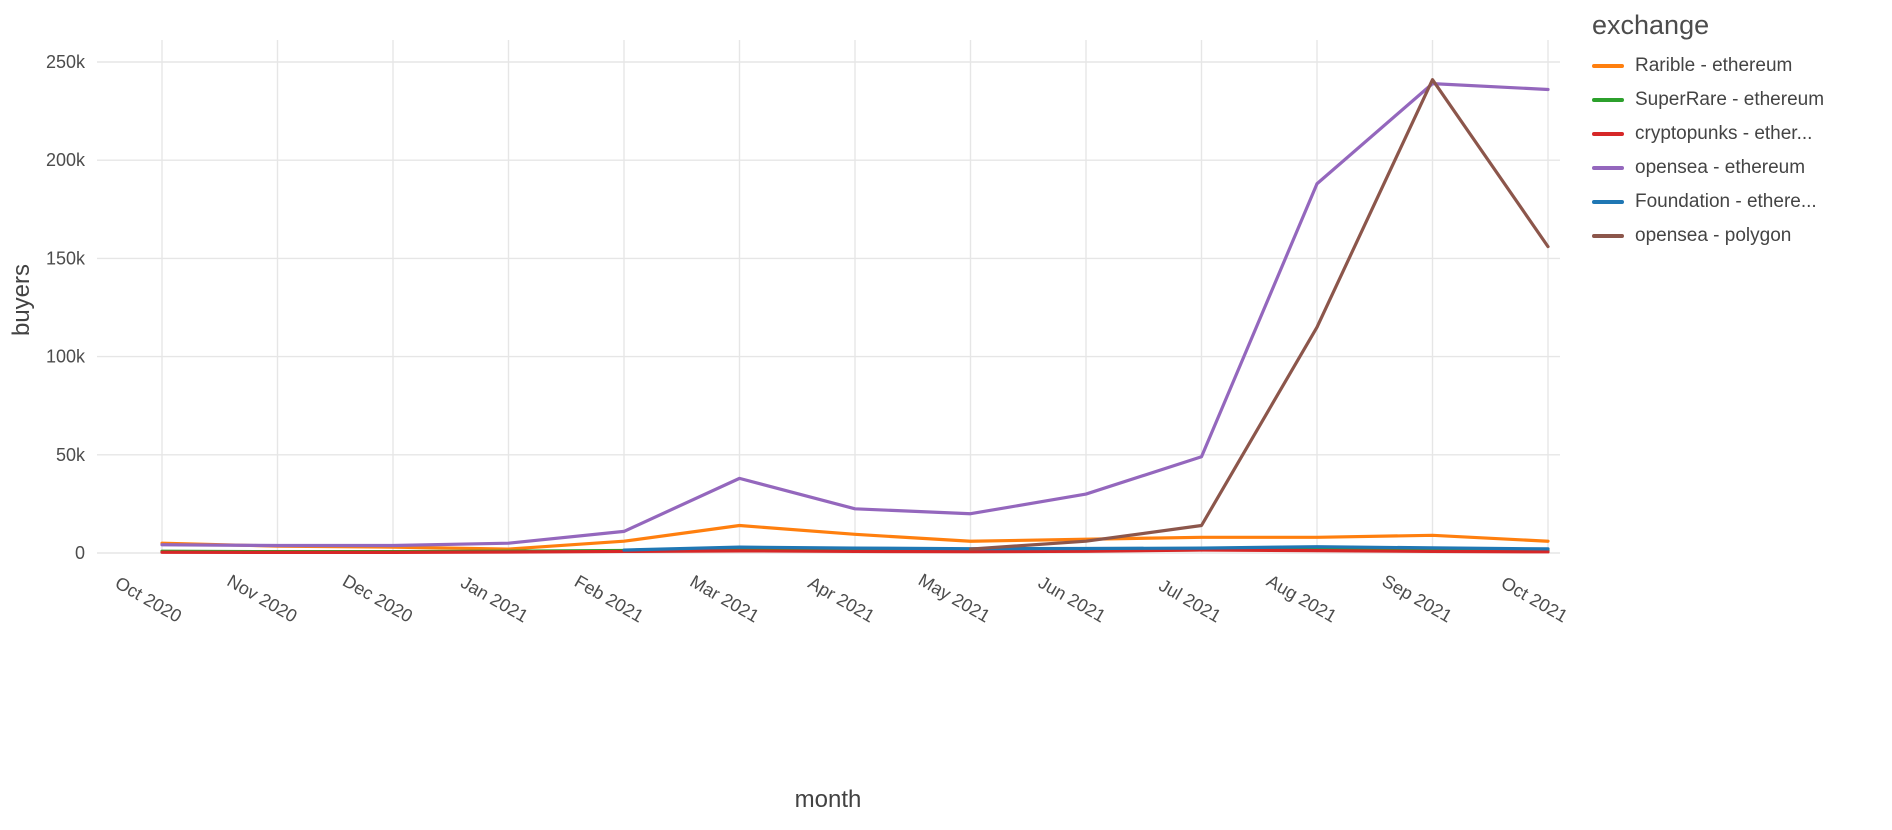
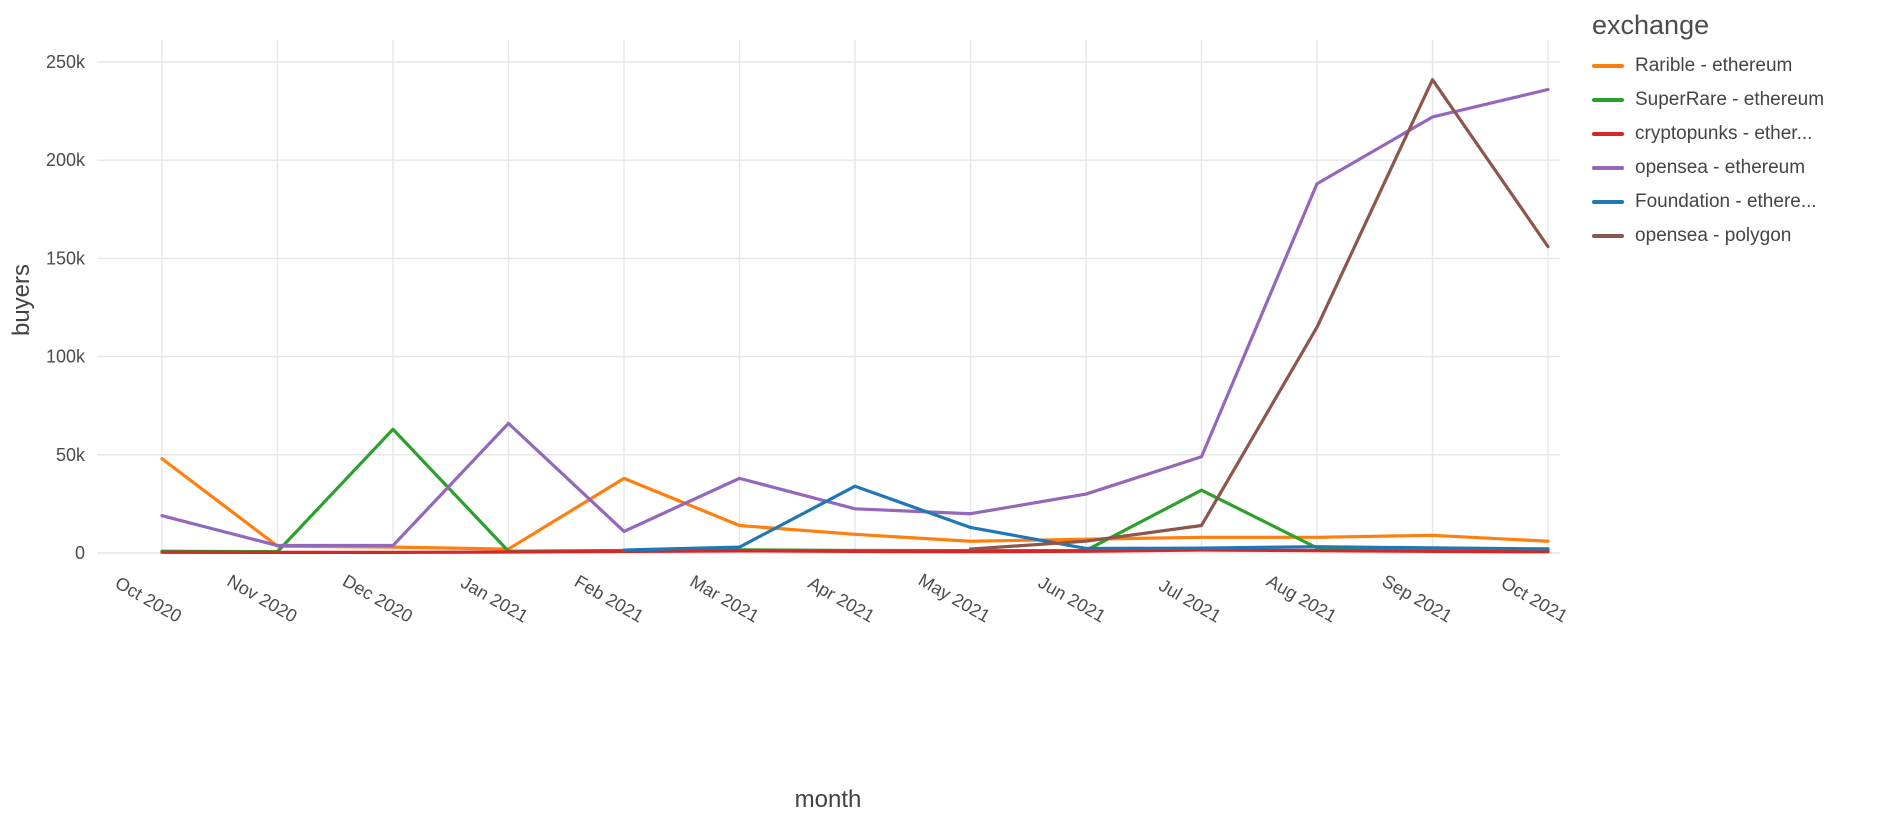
Rarible - ethereum/Oct 2020: 5k -> 48k
opensea - ethereum/Oct 2020: 4k -> 19k
SuperRare - ethereum/Dec 2020: 1k -> 63k
opensea - ethereum/Jan 2021: 5k -> 66k
Rarible - ethereum/Feb 2021: 6k -> 38k
Foundation - ethere.../Apr 2021: 2k -> 34k
Foundation - ethere.../May 2021: 2k -> 13k
SuperRare - ethereum/Jul 2021: 2k -> 32k
opensea - ethereum/Sep 2021: 239k -> 222k
